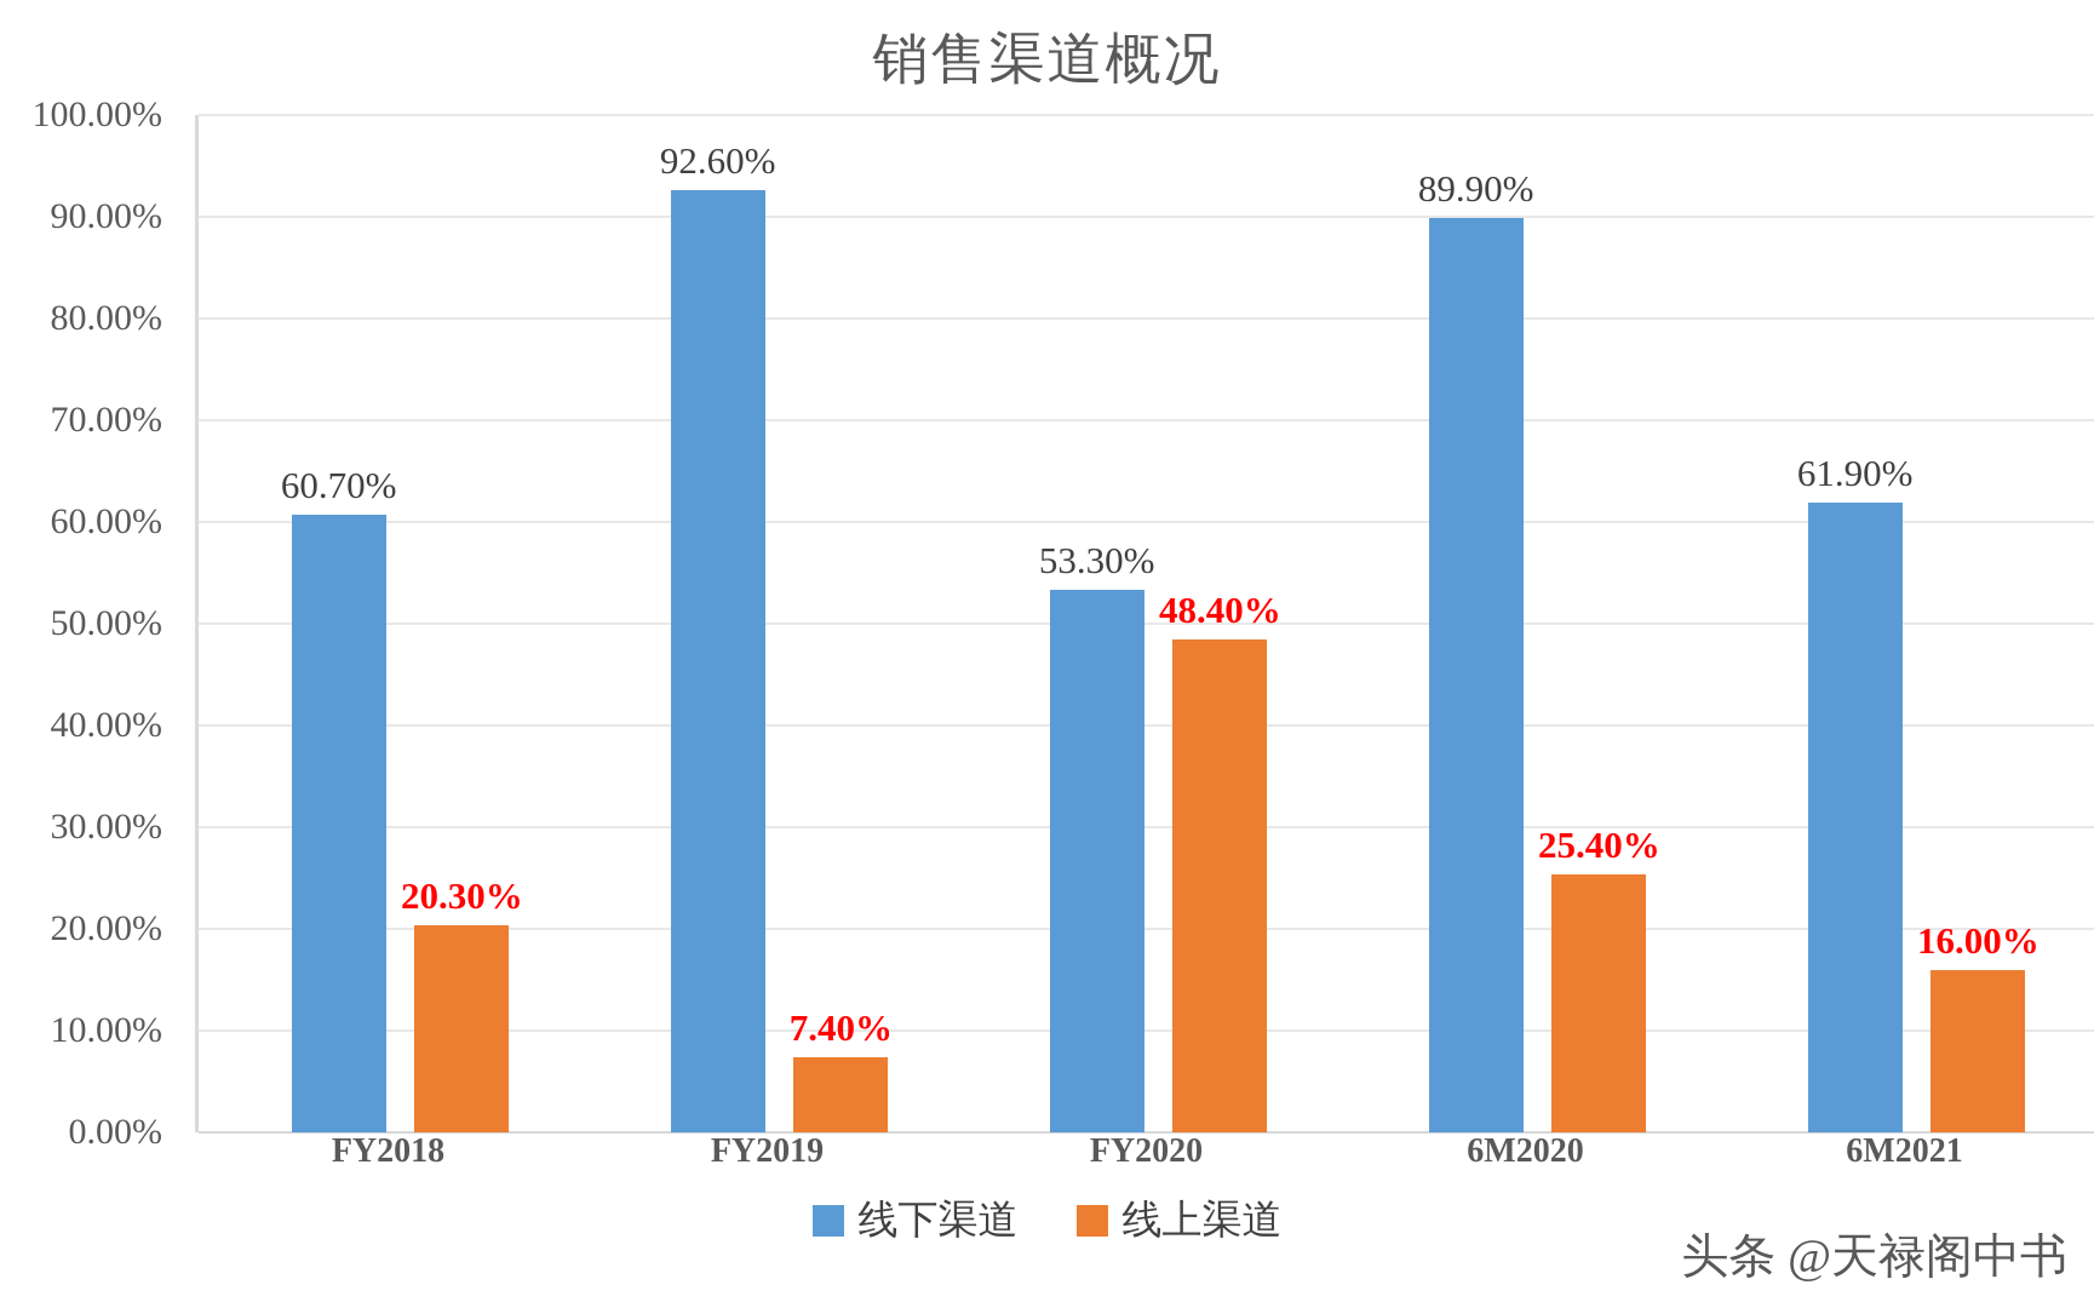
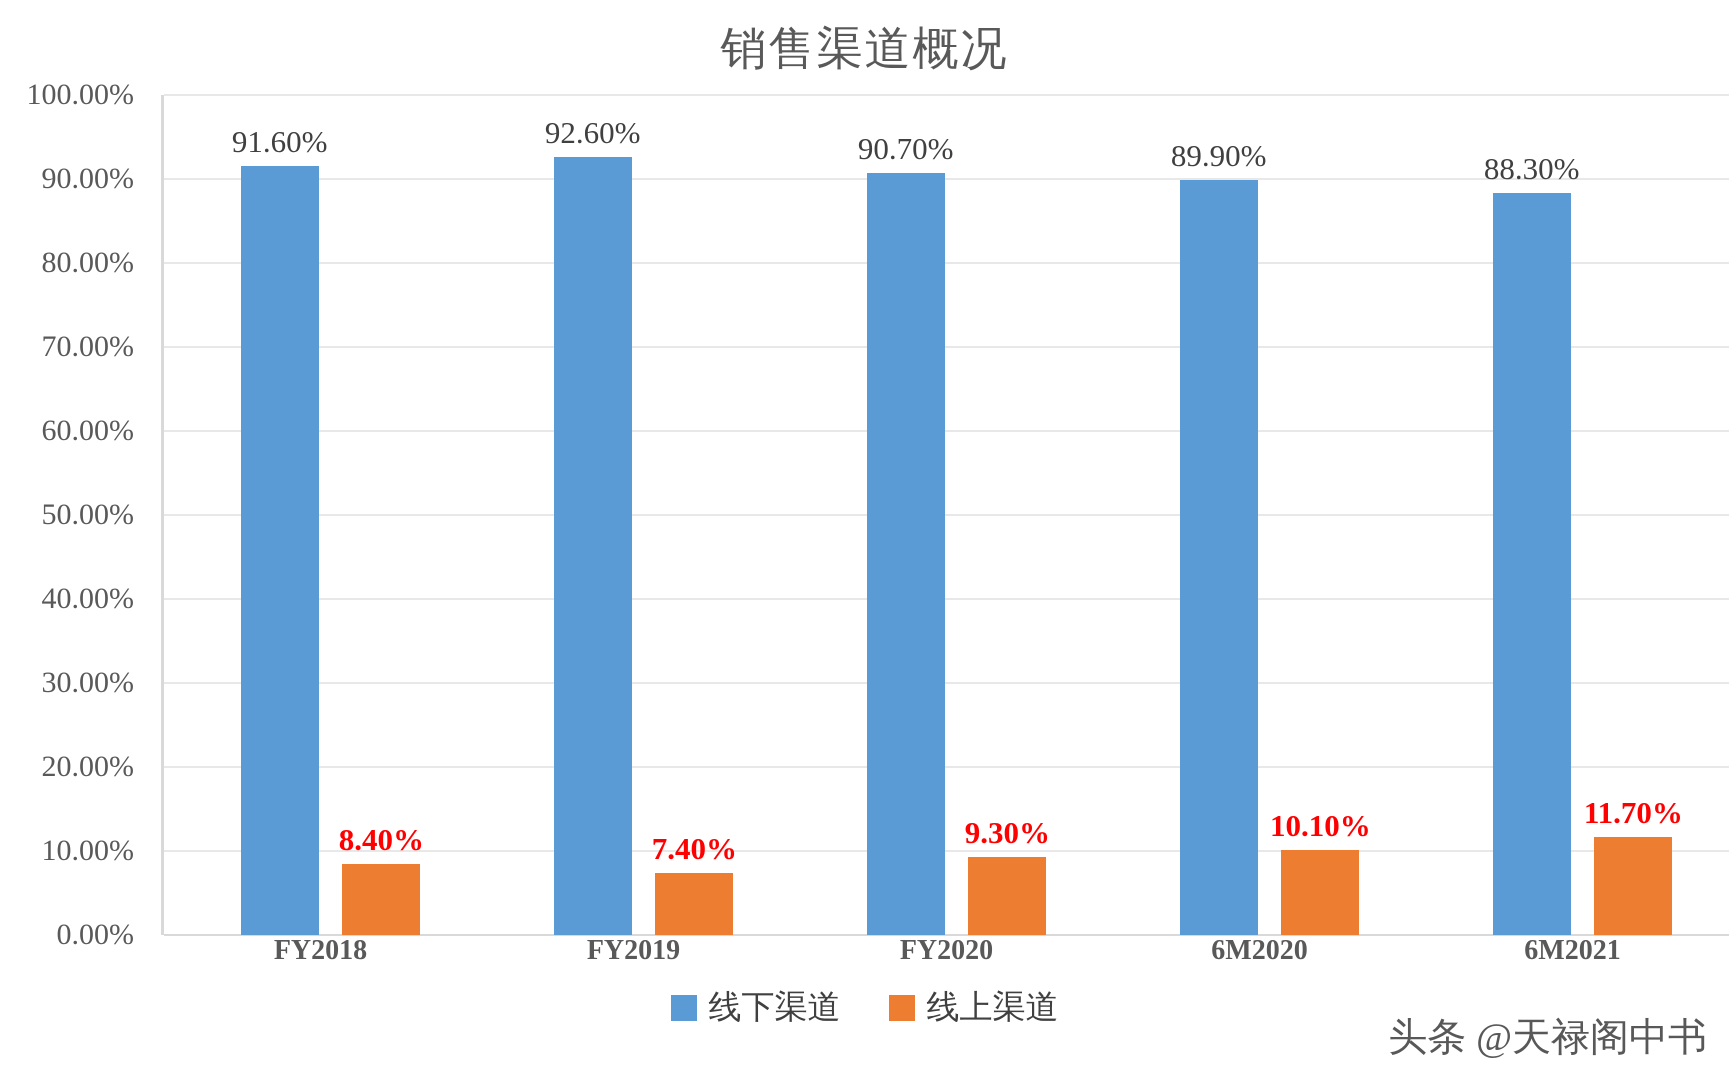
线下渠道/FY2018: 60.70% -> 91.60%
线上渠道/FY2018: 20.30% -> 8.40%
线下渠道/FY2020: 53.30% -> 90.70%
线上渠道/FY2020: 48.40% -> 9.30%
线上渠道/6M2020: 25.40% -> 10.10%
线下渠道/6M2021: 61.90% -> 88.30%
线上渠道/6M2021: 16.00% -> 11.70%
